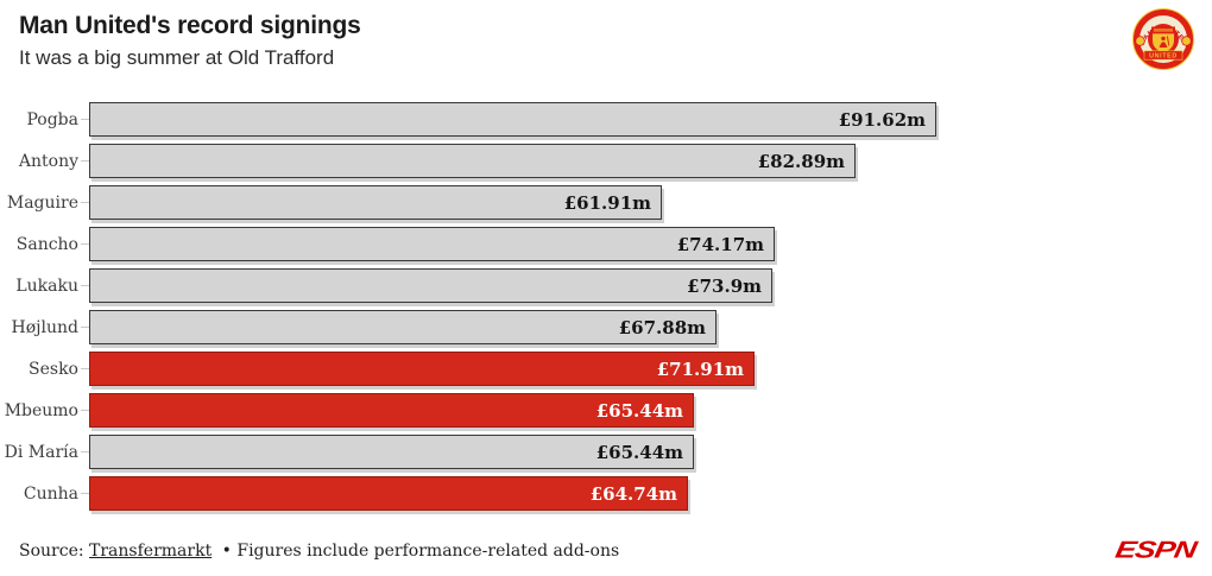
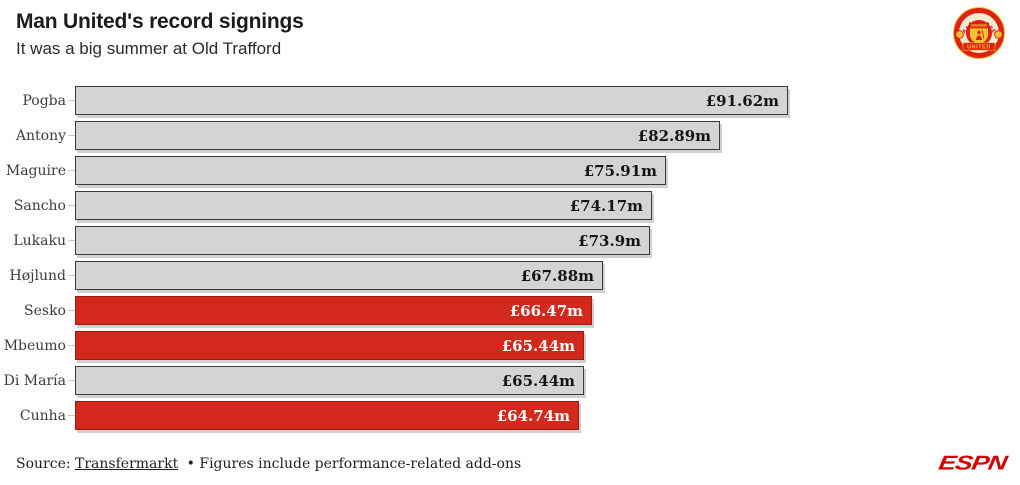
Maguire: £61.91m -> £75.91m
Sesko: £71.91m -> £66.47m
